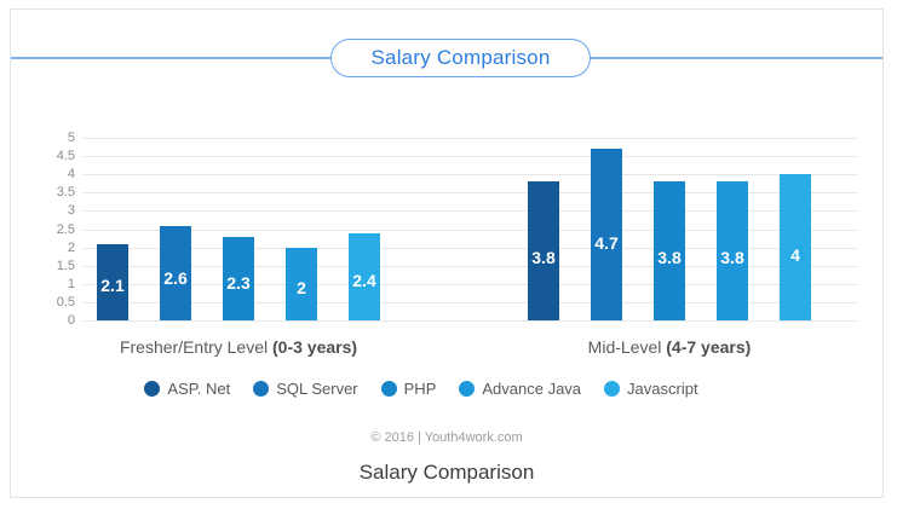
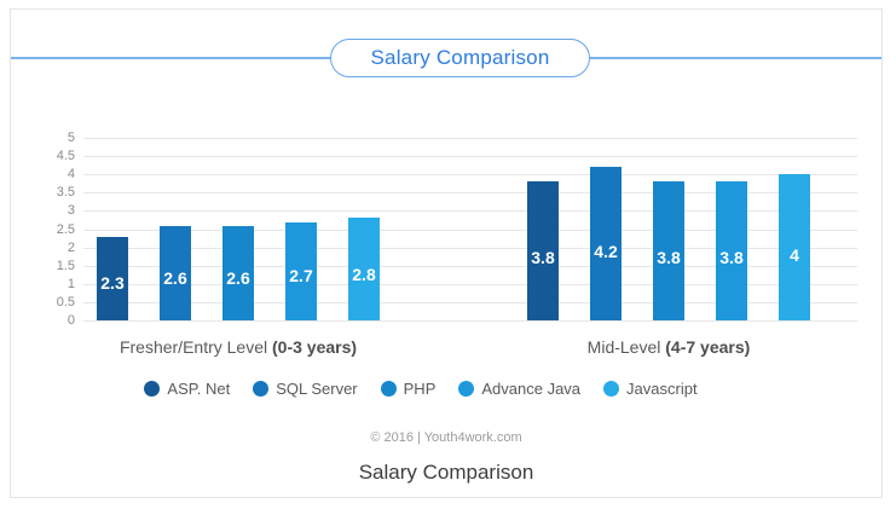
ASP. Net/Fresher/Entry Level (0-3 years): 2.1 -> 2.3
PHP/Fresher/Entry Level (0-3 years): 2.3 -> 2.6
Advance Java/Fresher/Entry Level (0-3 years): 2 -> 2.7
Javascript/Fresher/Entry Level (0-3 years): 2.4 -> 2.8
SQL Server/Mid-Level (4-7 years): 4.7 -> 4.2
